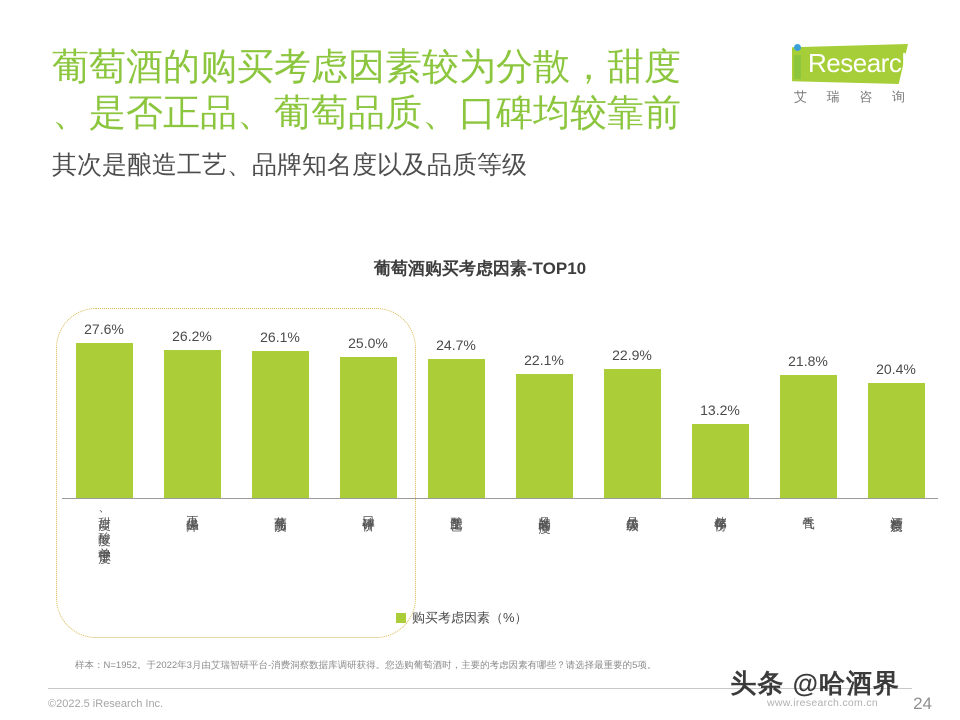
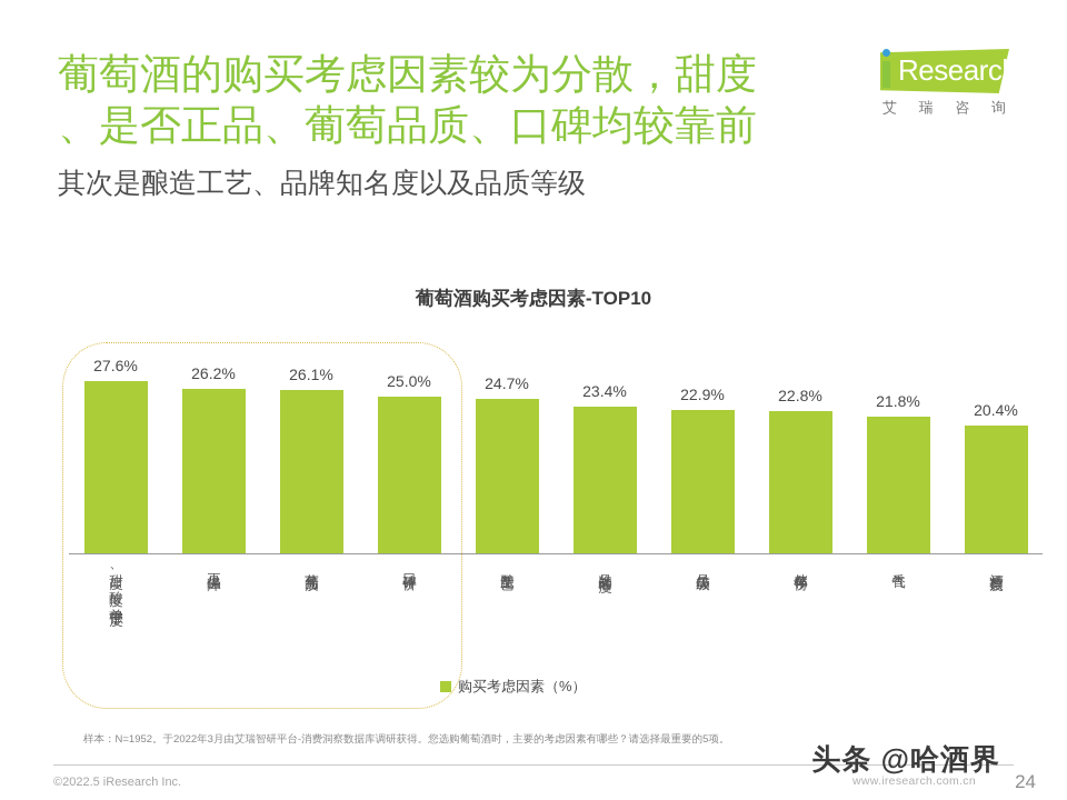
品牌知名度: 22.1% -> 23.4%
储存年份: 13.2% -> 22.8%
